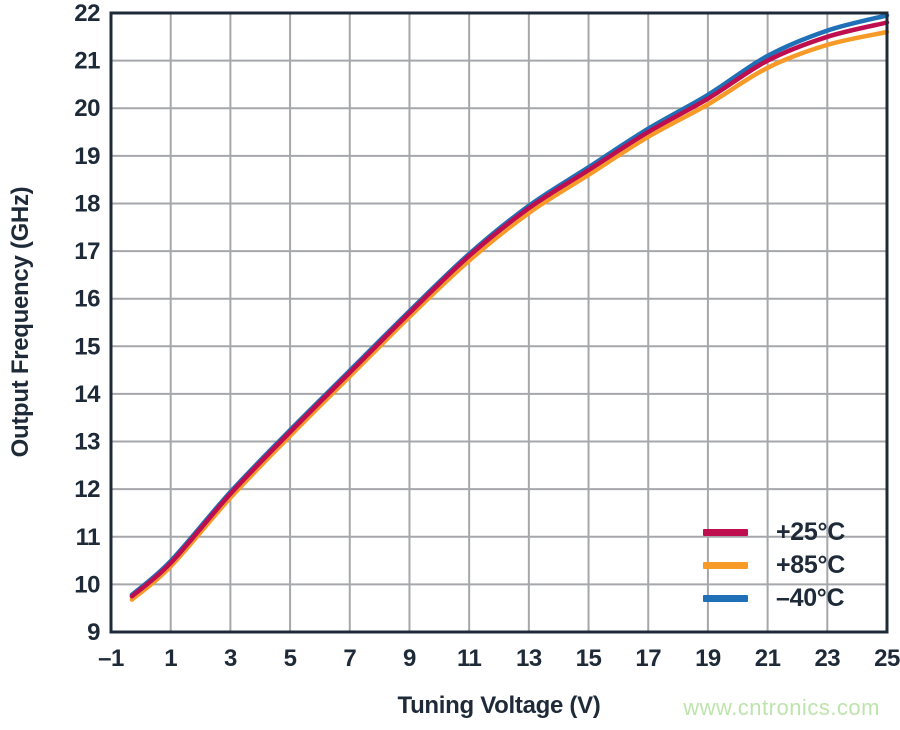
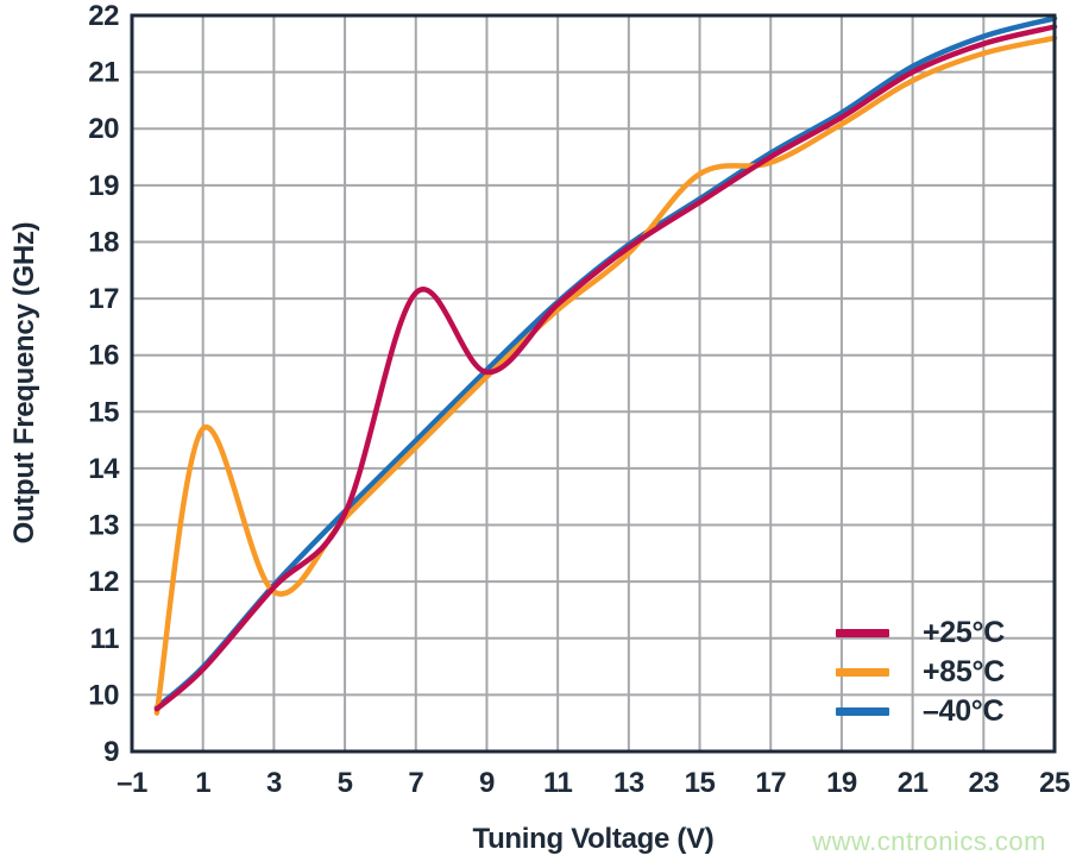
+85°C/1: 10.4 -> 14.7
+25°C/7: 14.4 -> 17.1
+85°C/15: 18.6 -> 19.2
